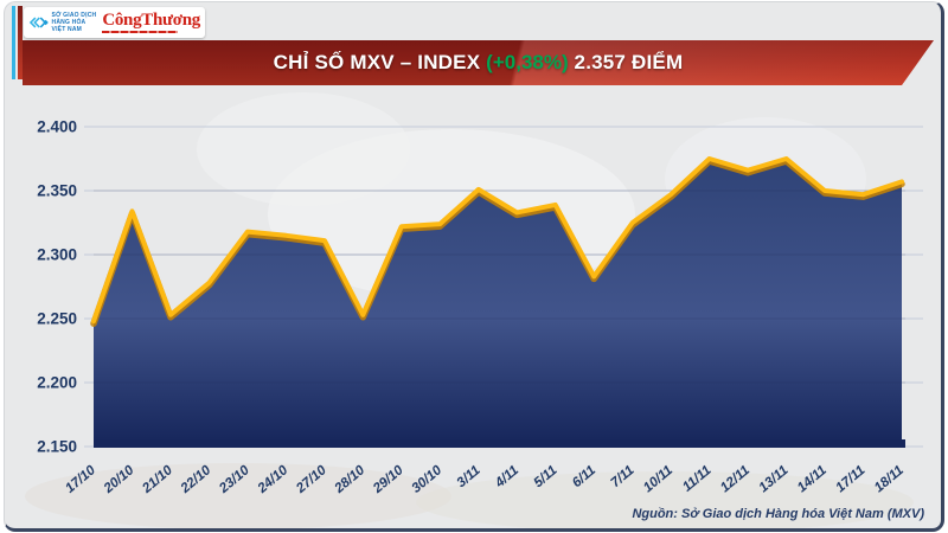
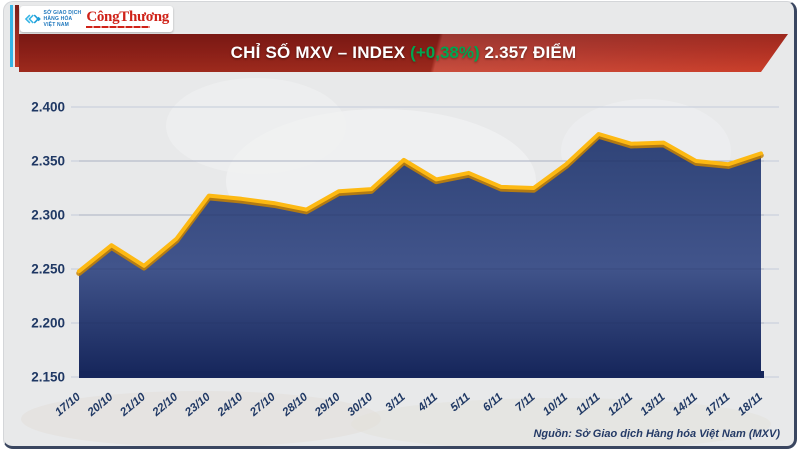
20/10: 2334 -> 2272
28/10: 2253 -> 2305
6/11: 2283 -> 2326
13/11: 2375 -> 2367
